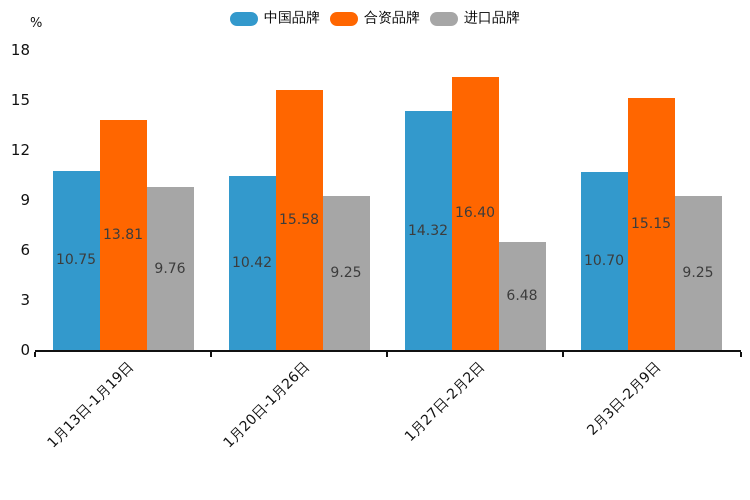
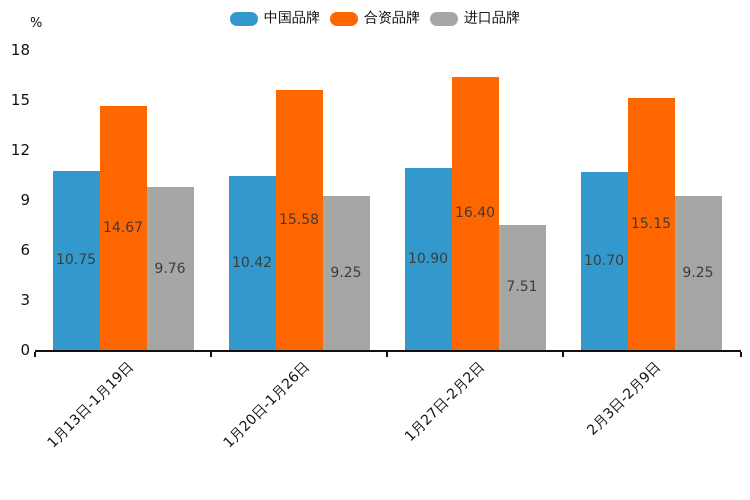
合资品牌/1月13日-1月19日: 13.81 -> 14.67
中国品牌/1月27日-2月2日: 14.32 -> 10.90
进口品牌/1月27日-2月2日: 6.48 -> 7.51
